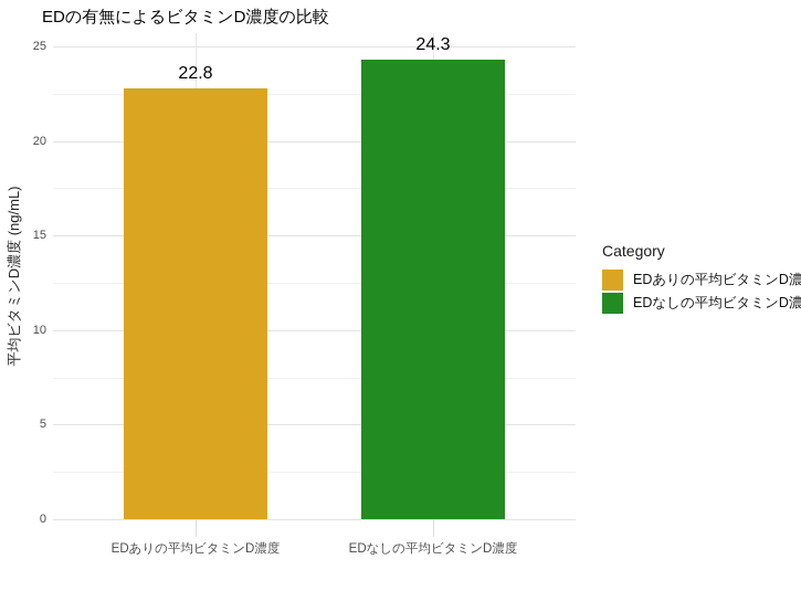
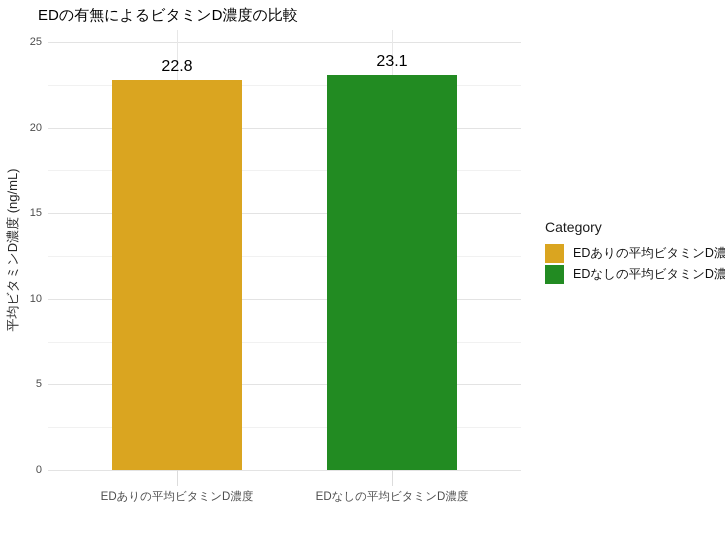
EDなしの平均ビタミンD濃度: 24.3 -> 23.1
